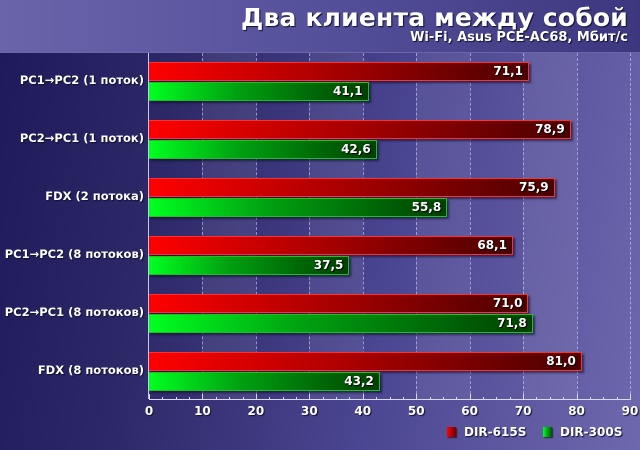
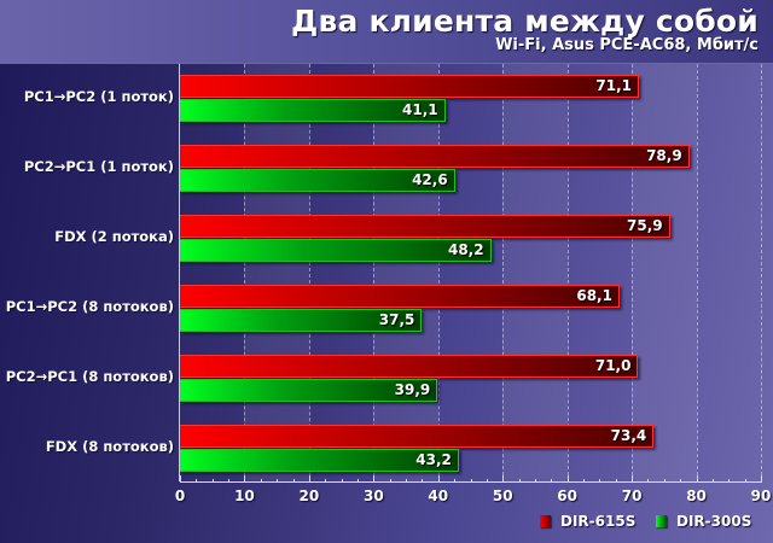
DIR-300S/FDX (2 потока): 55,8 -> 48,2
DIR-300S/PC2→PC1 (8 потоков): 71,8 -> 39,9
DIR-615S/FDX (8 потоков): 81,0 -> 73,4
